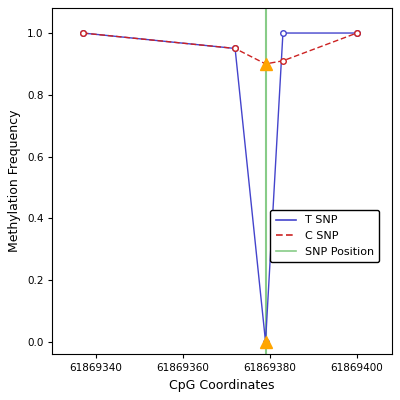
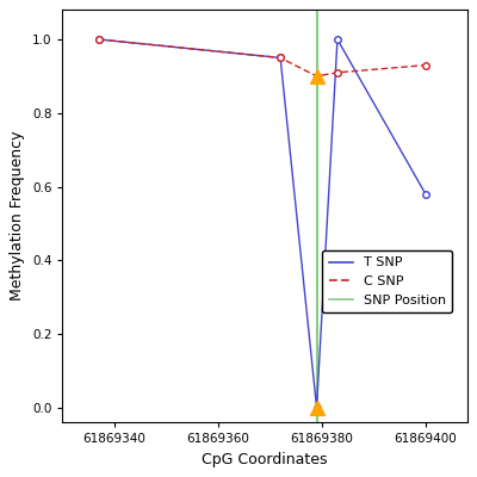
T SNP/61869400: 1.00 -> 0.58
C SNP/61869400: 1.00 -> 0.93
